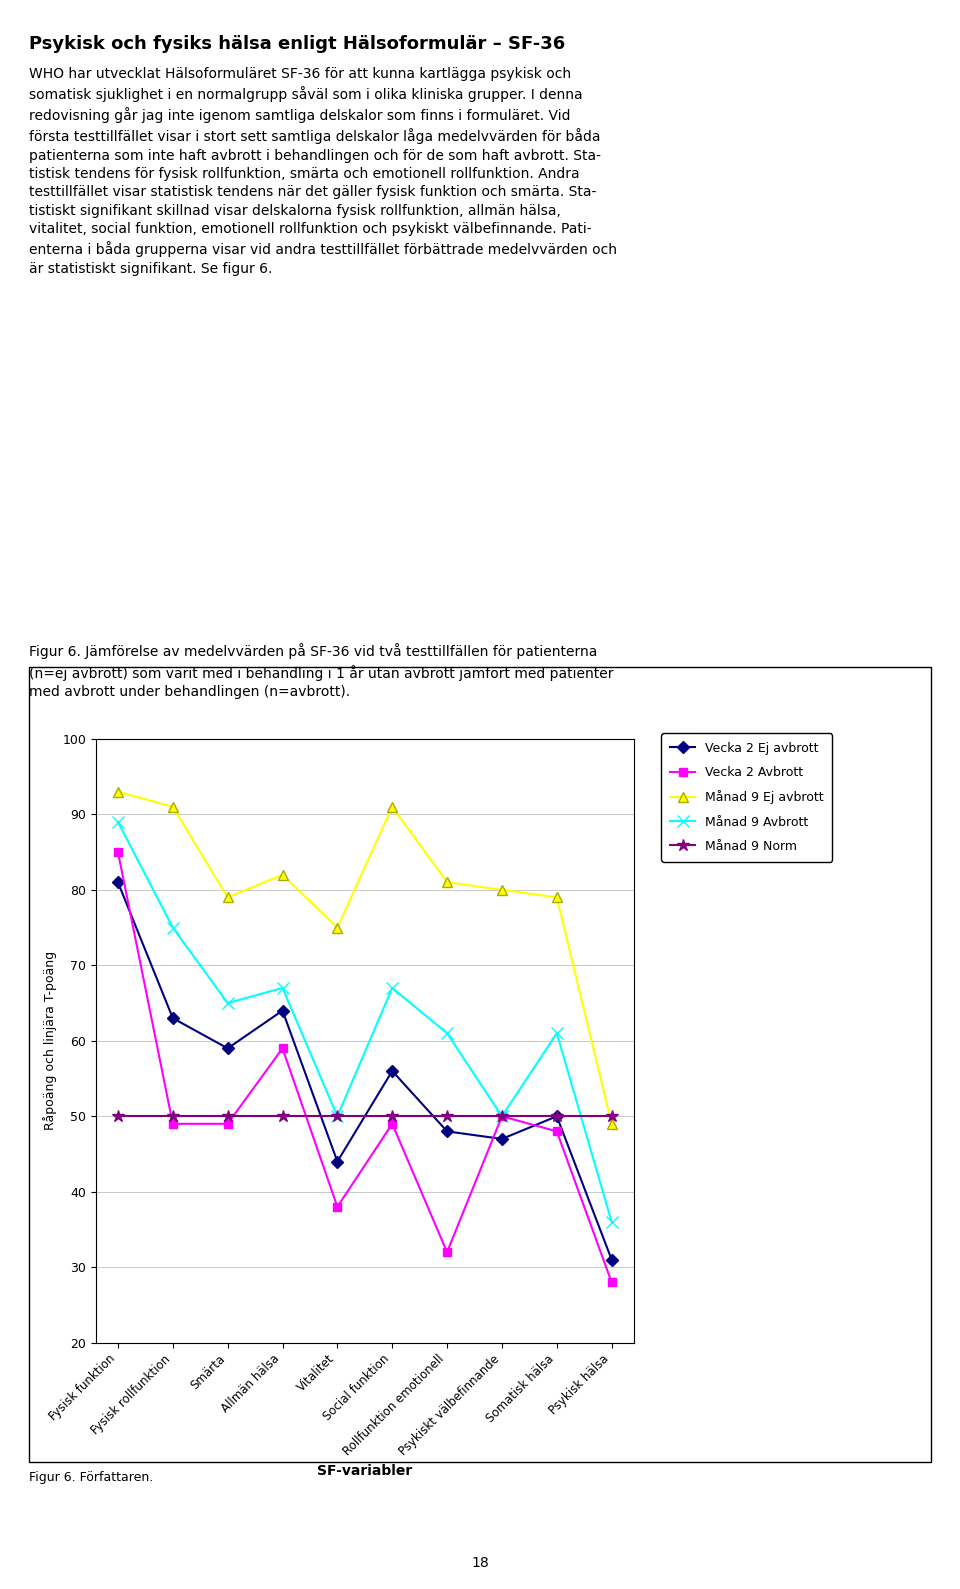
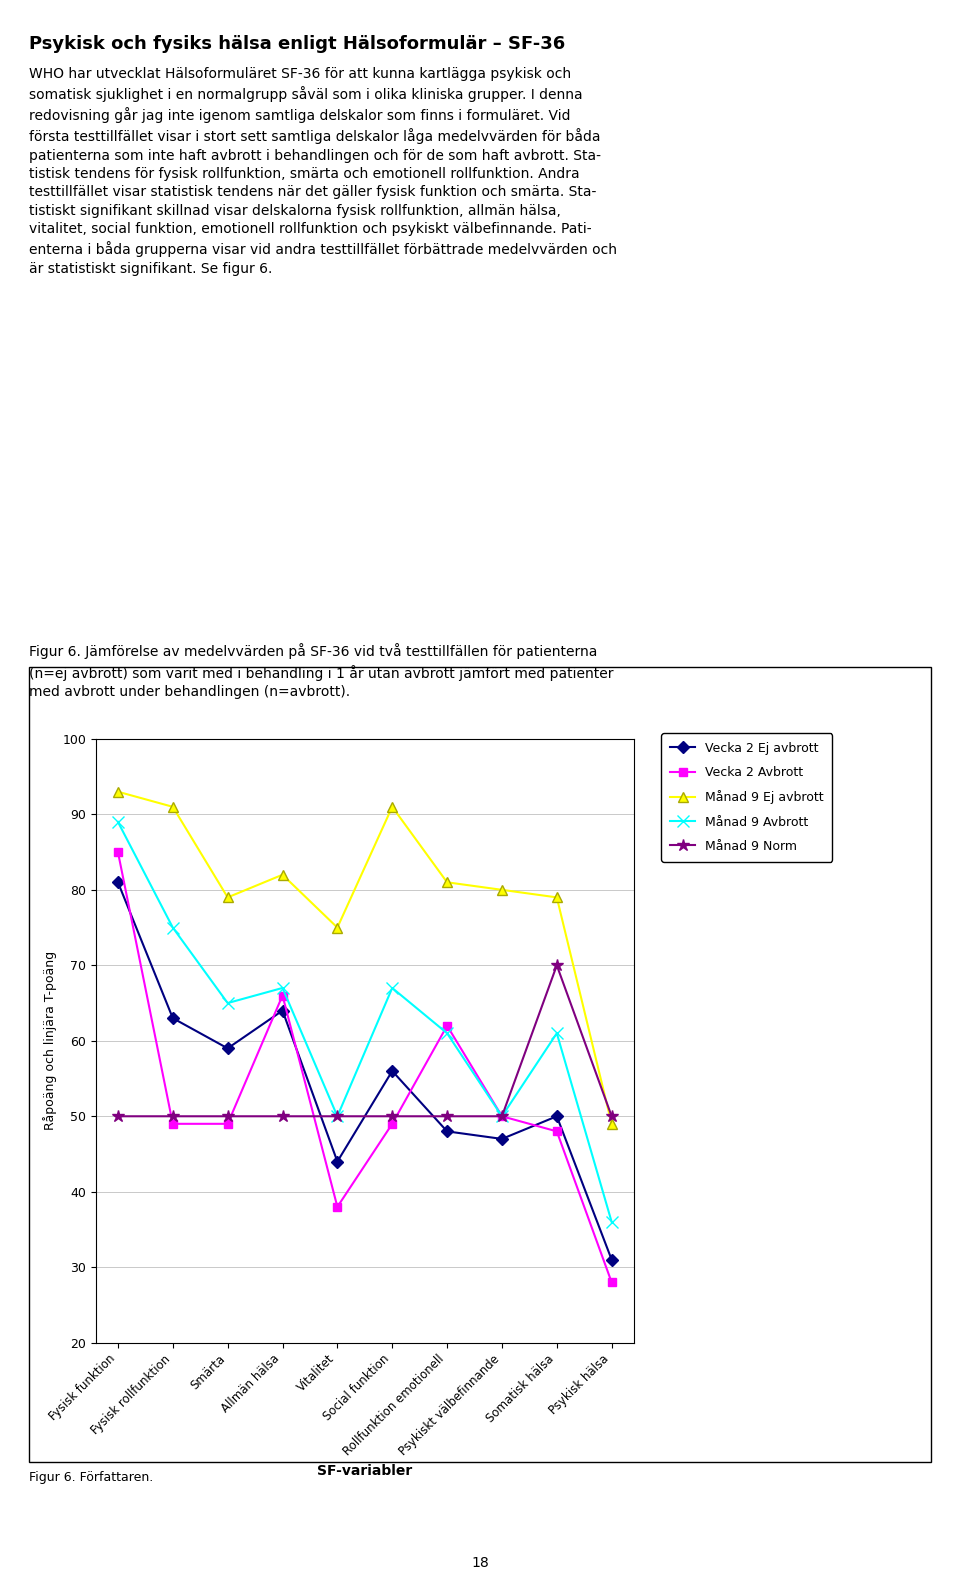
Vecka 2 Avbrott/Allmän hälsa: 59 -> 66
Vecka 2 Avbrott/Rollfunktion emotionell: 32 -> 62
Månad 9 Norm/Somatisk hälsa: 50 -> 70
